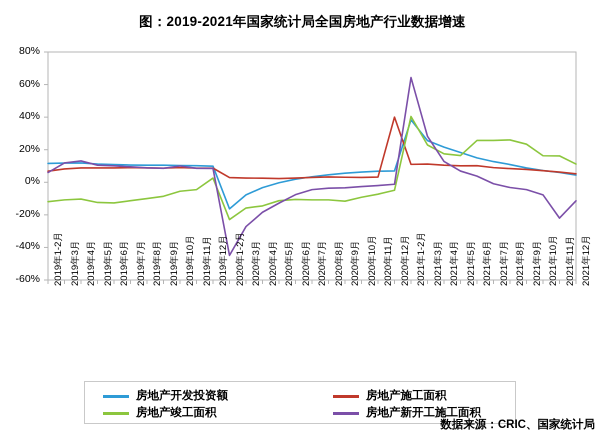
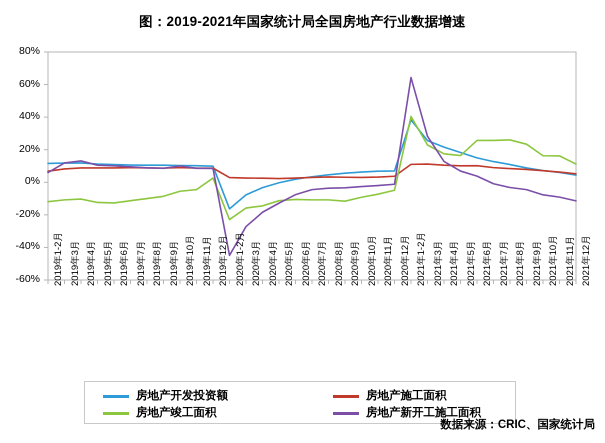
房地产施工面积/2020年12月: 40% -> 4%
房地产新开工施工面积/2021年11月: -22% -> -9%
